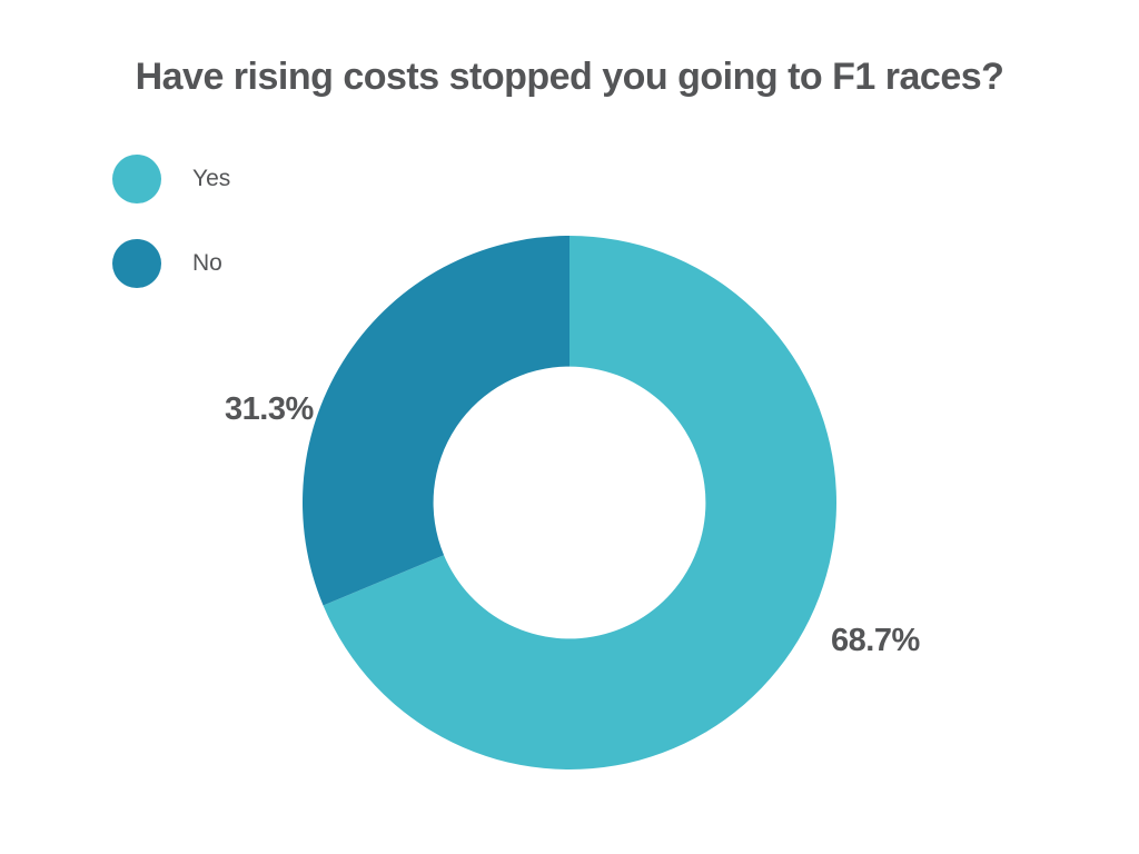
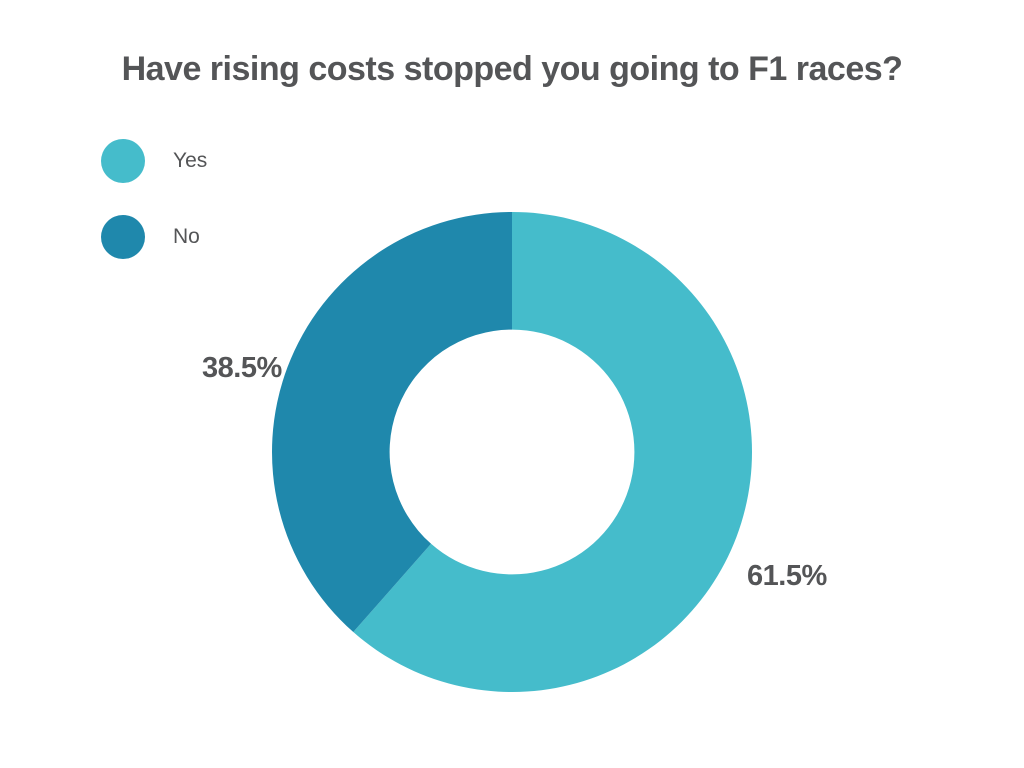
Yes: 68.7% -> 61.5%
No: 31.3% -> 38.5%
